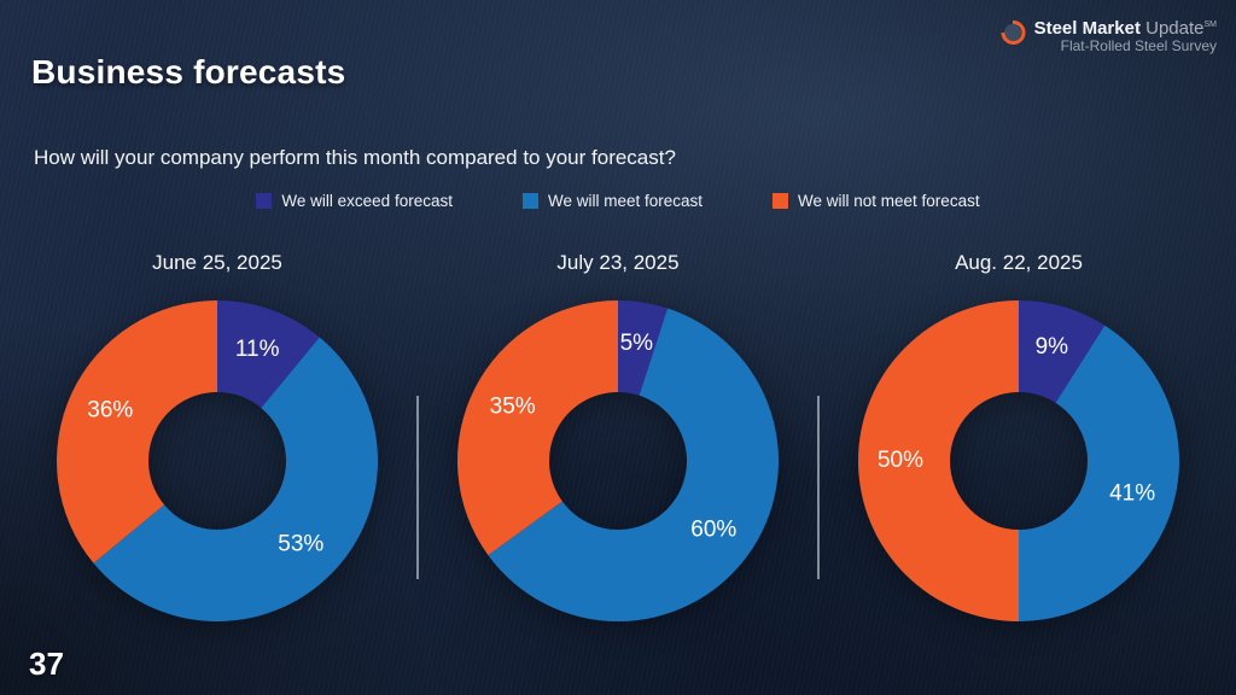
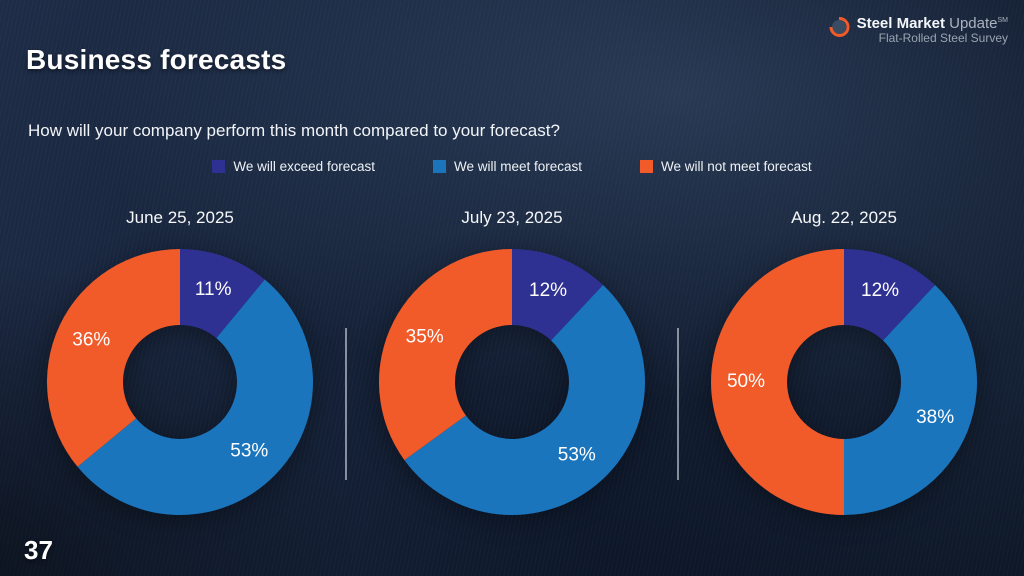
July 23, 2025/We will exceed forecast: 5% -> 12%
July 23, 2025/We will meet forecast: 60% -> 53%
Aug. 22, 2025/We will exceed forecast: 9% -> 12%
Aug. 22, 2025/We will meet forecast: 41% -> 38%
